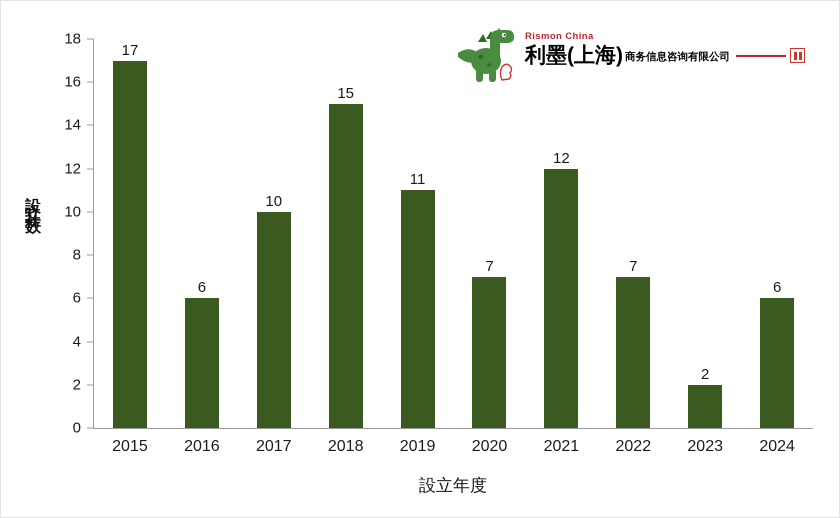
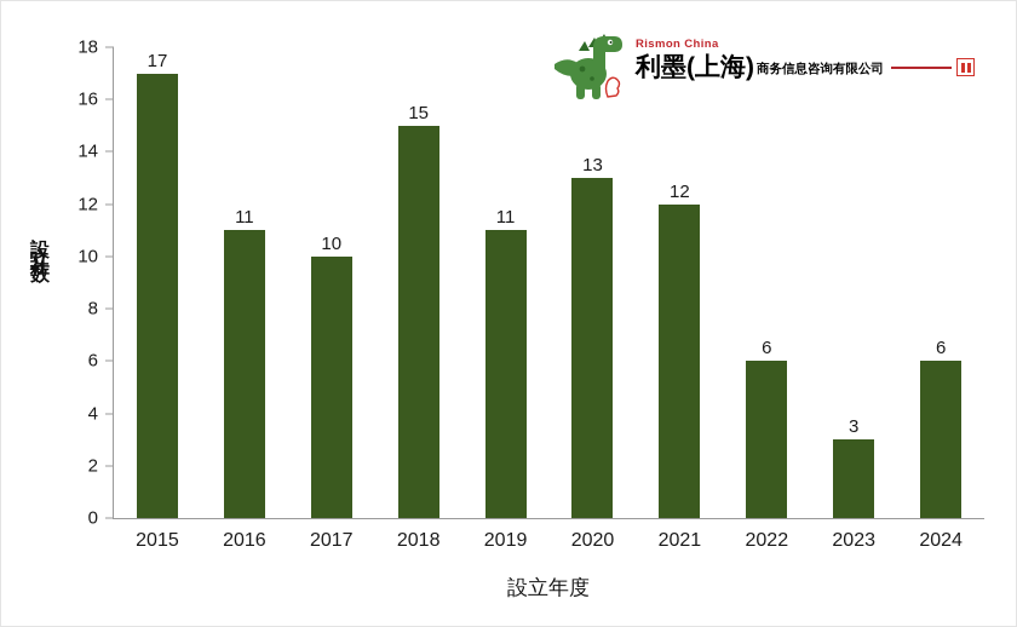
2016: 6 -> 11
2020: 7 -> 13
2022: 7 -> 6
2023: 2 -> 3
